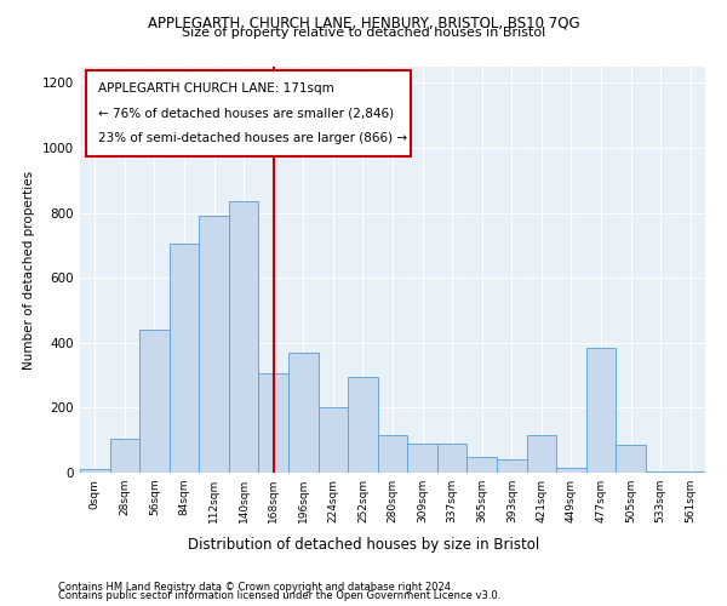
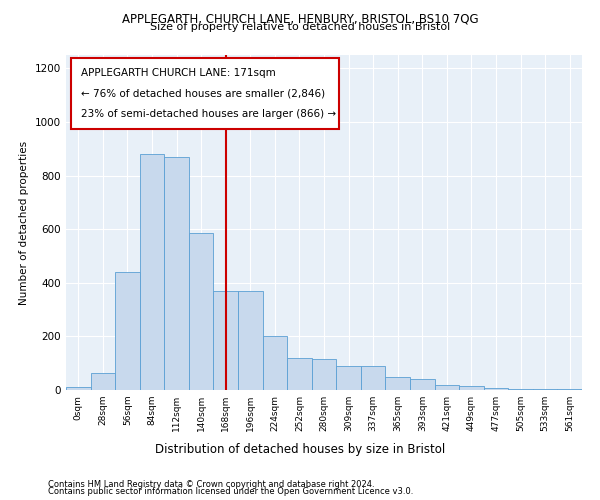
28sqm: 105 -> 62
84sqm: 705 -> 880
112sqm: 790 -> 870
140sqm: 835 -> 585
168sqm: 305 -> 370
252sqm: 295 -> 120
421sqm: 115 -> 20
477sqm: 385 -> 8
505sqm: 85 -> 4
